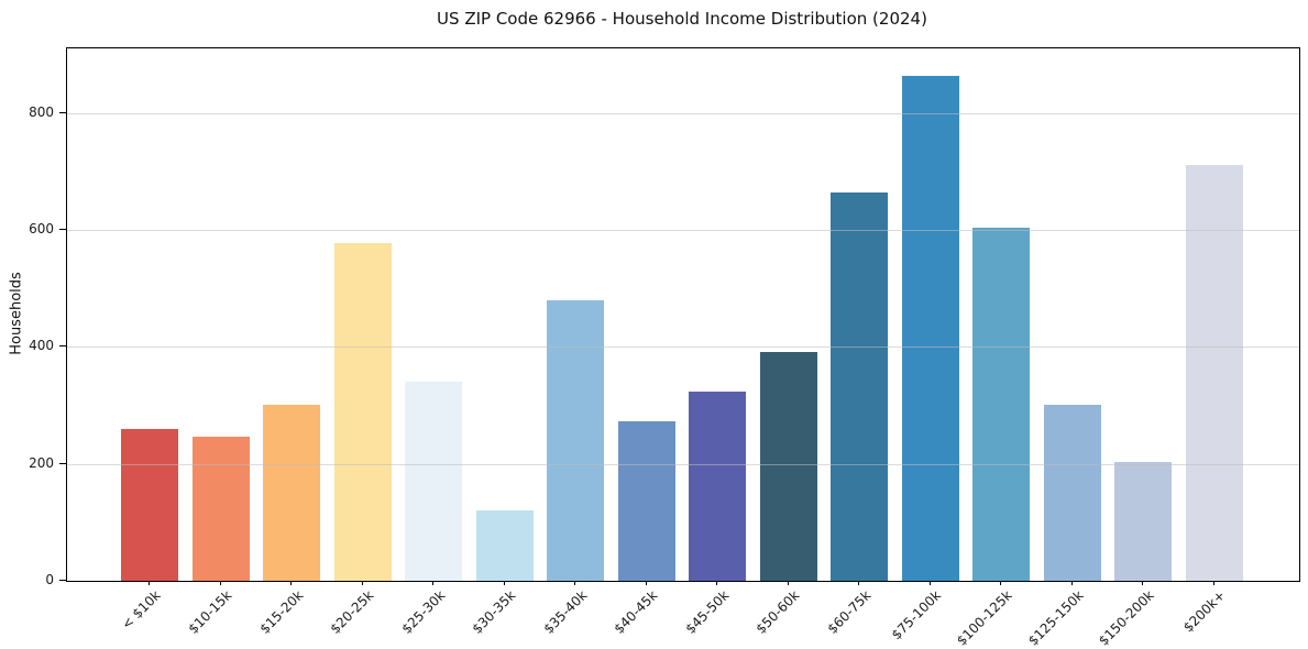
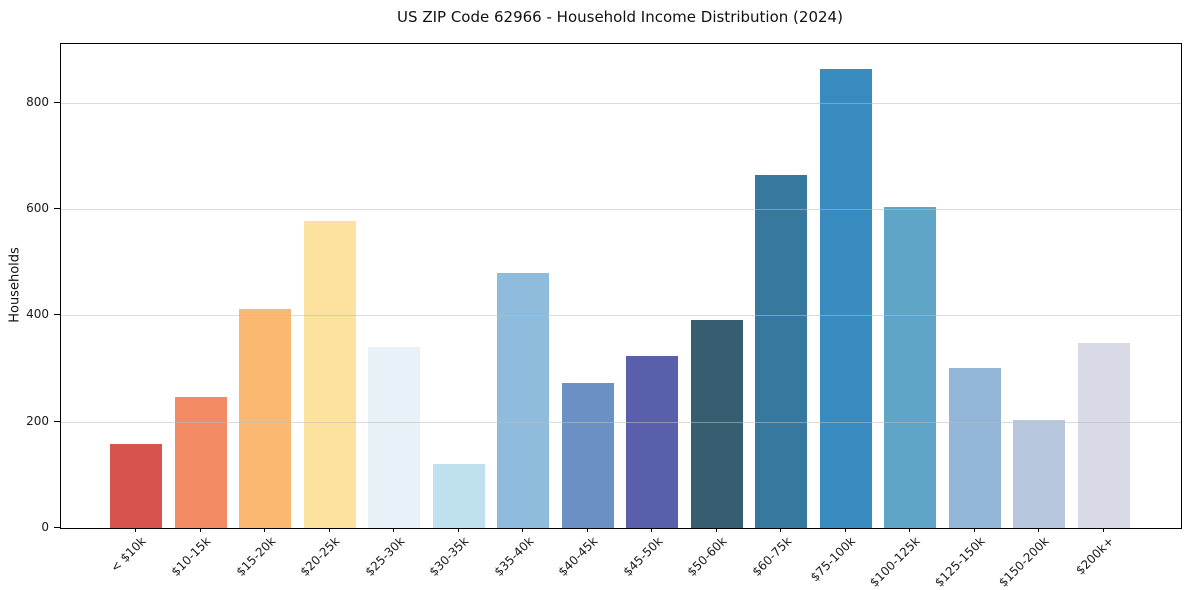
< $10k: 260 -> 160
$15-20k: 300 -> 410
$200k+: 710 -> 350
